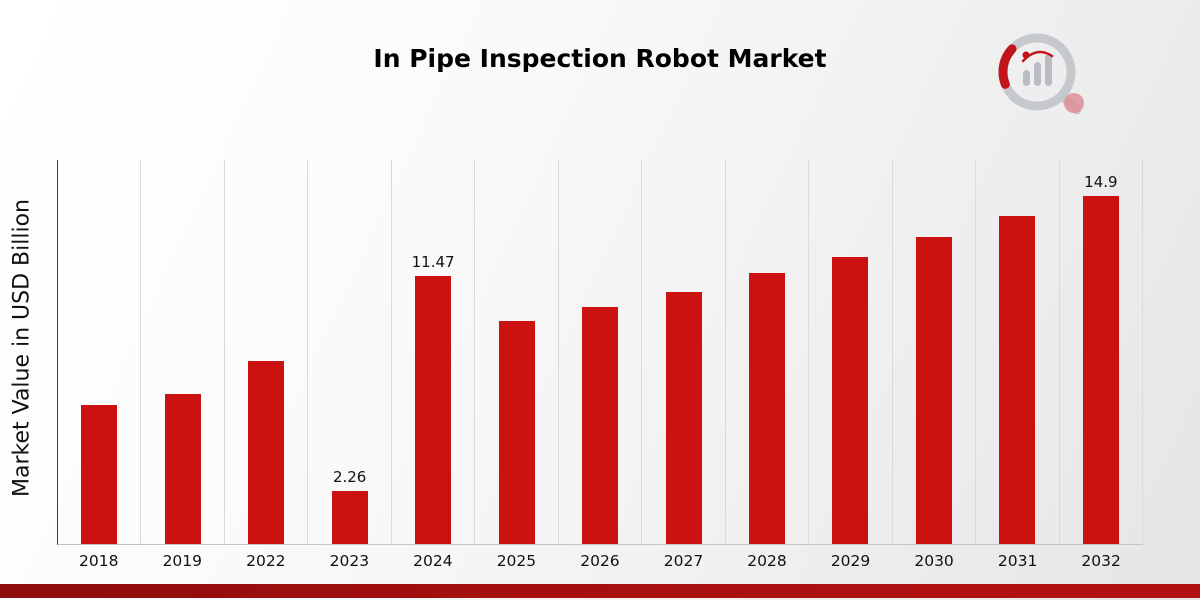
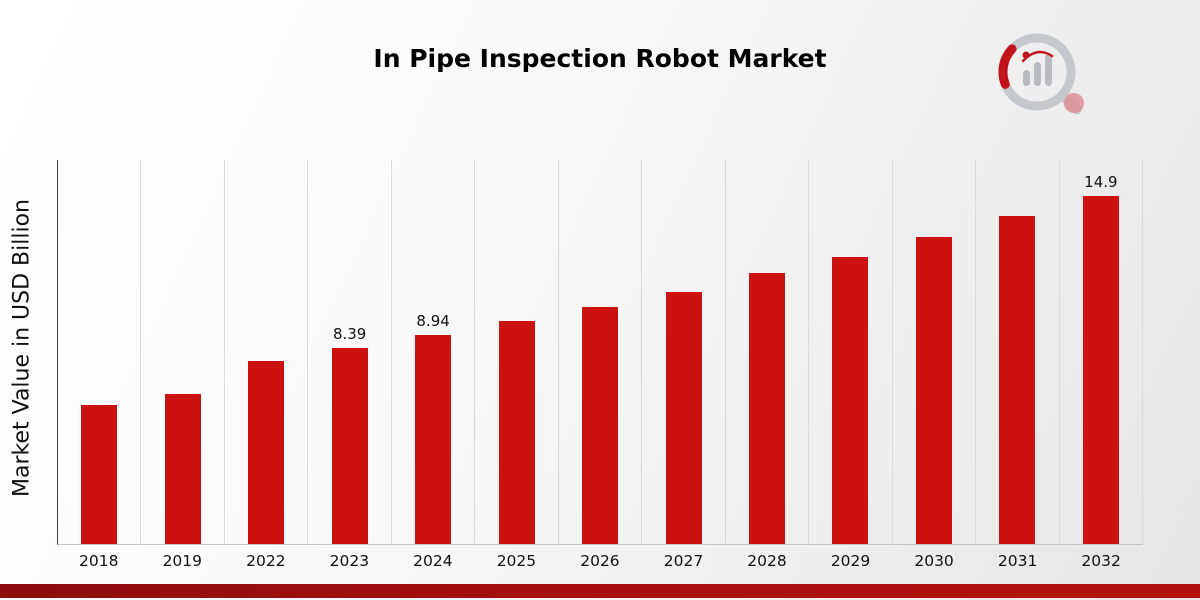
2023: 2.26 -> 8.39
2024: 11.47 -> 8.94
